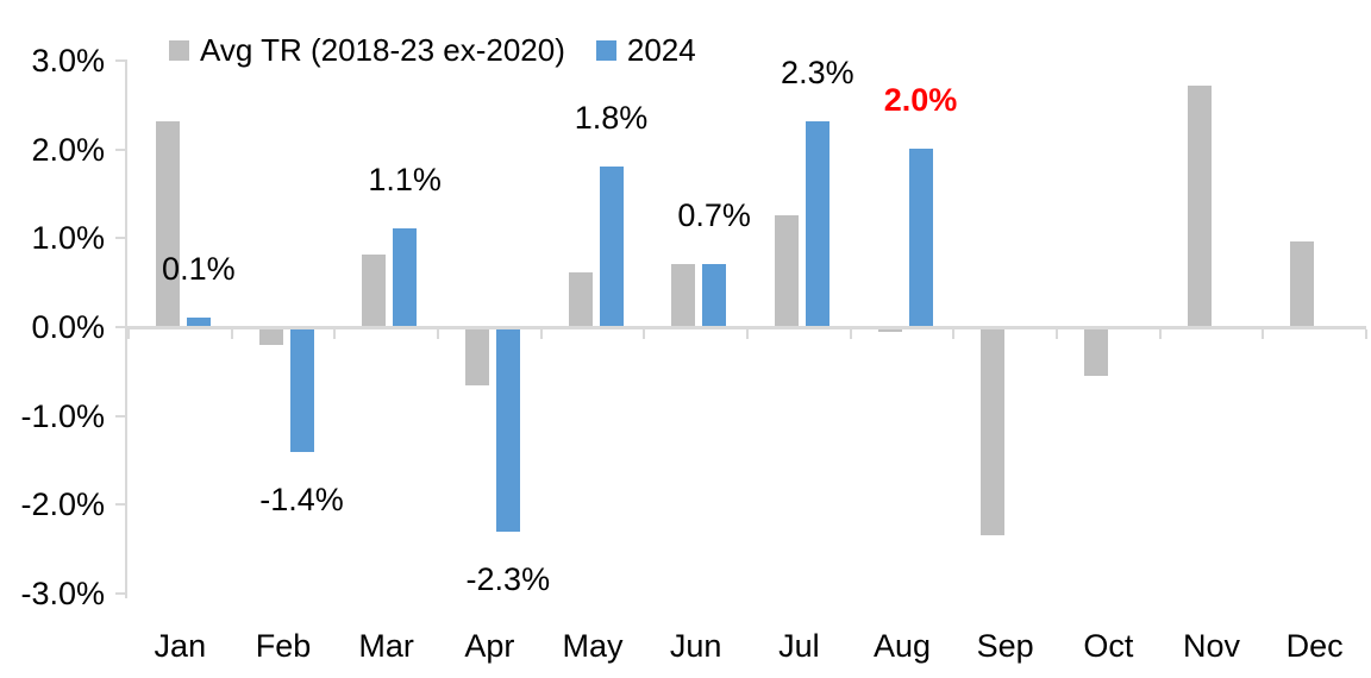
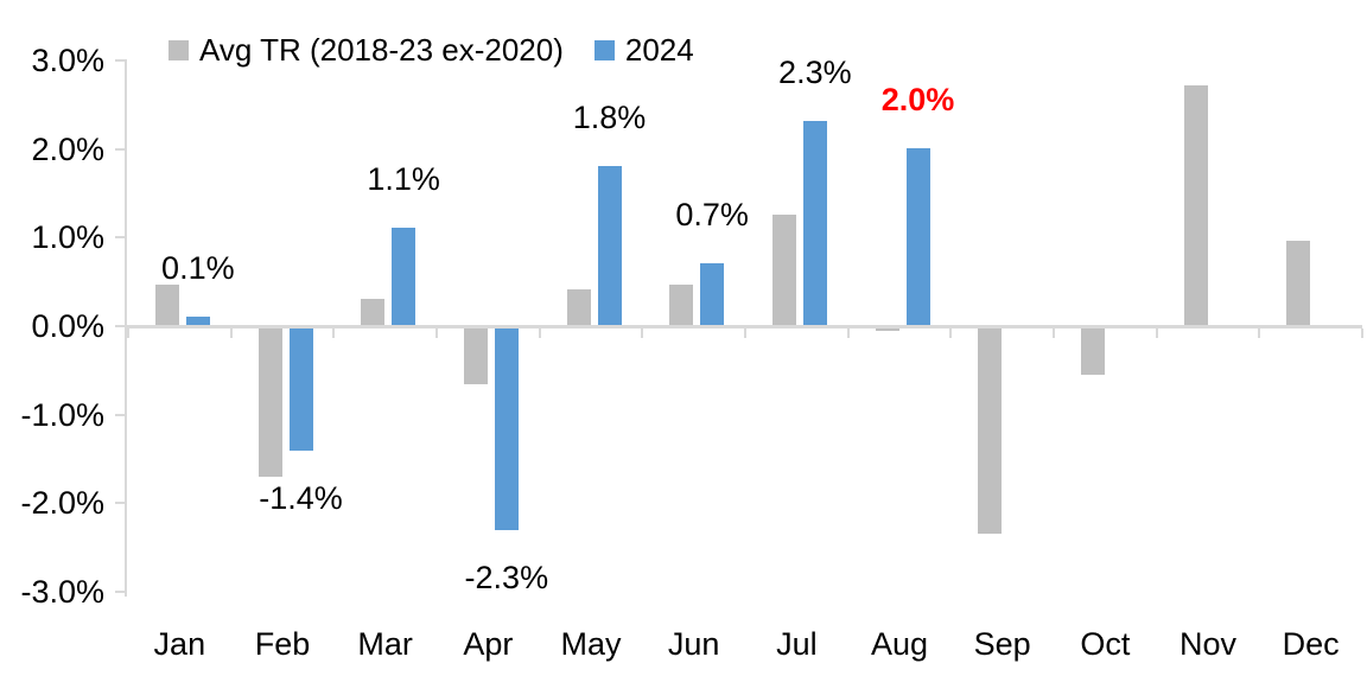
Avg TR (2018-23 ex-2020)/Jan: 2.3% -> 0.5%
Avg TR (2018-23 ex-2020)/Feb: -0.2% -> -1.7%
Avg TR (2018-23 ex-2020)/Mar: 0.8% -> 0.3%
Avg TR (2018-23 ex-2020)/May: 0.6% -> 0.4%
Avg TR (2018-23 ex-2020)/Jun: 0.7% -> 0.5%
